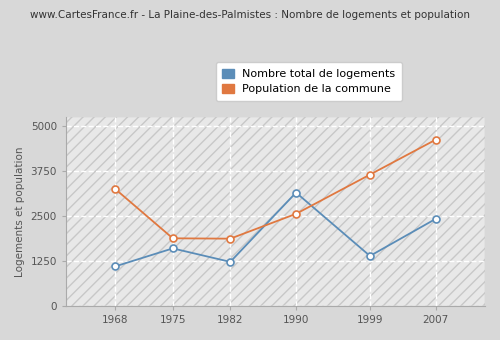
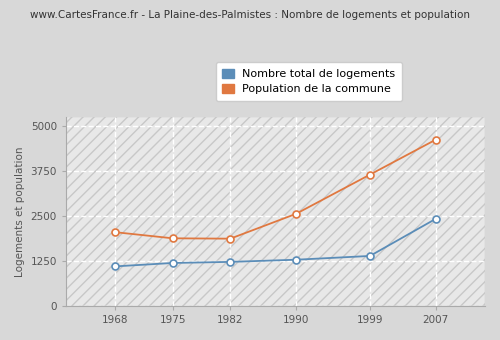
Population de la commune/1968: 3250 -> 2050
Nombre total de logements/1975: 1600 -> 1200
Nombre total de logements/1990: 3150 -> 1280
